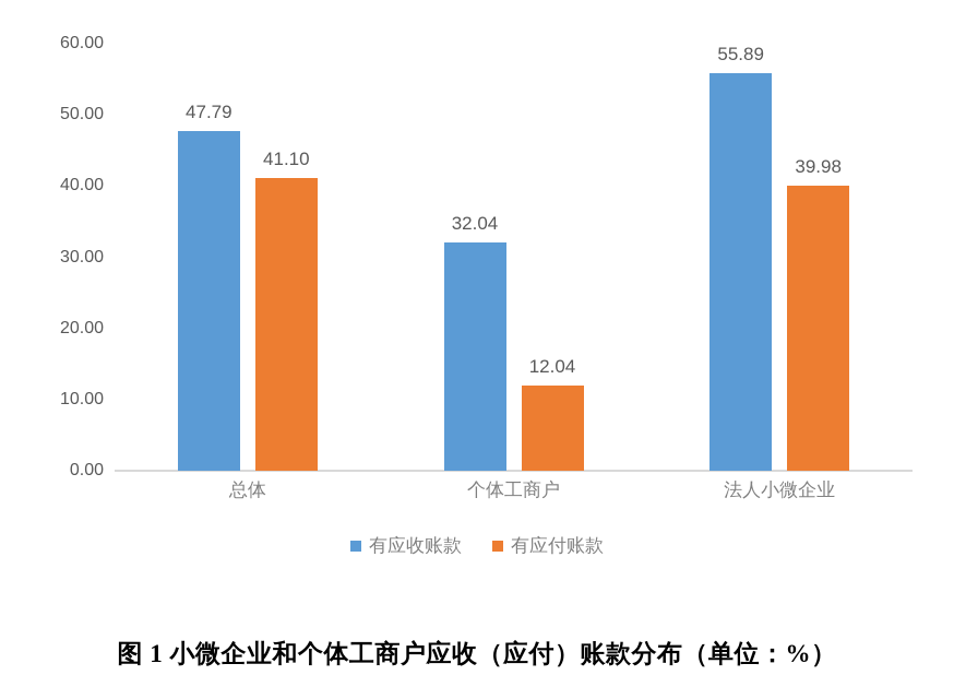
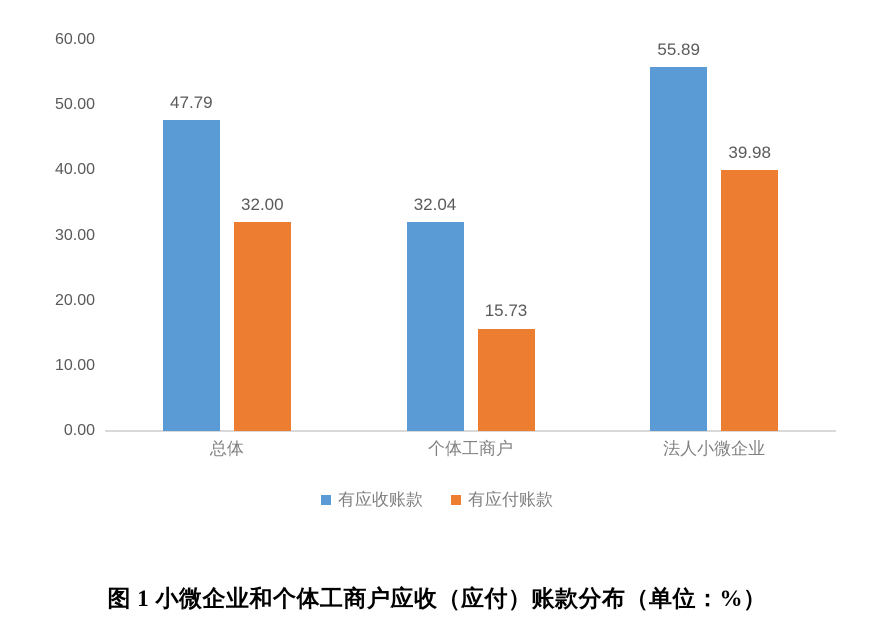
有应付账款/总体: 41.10 -> 32.00
有应付账款/个体工商户: 12.04 -> 15.73
